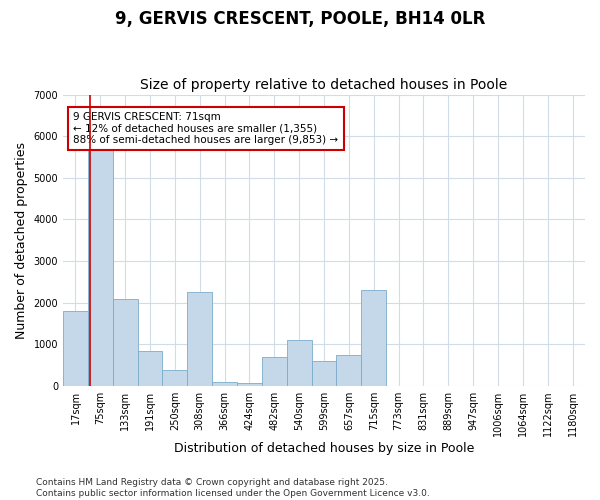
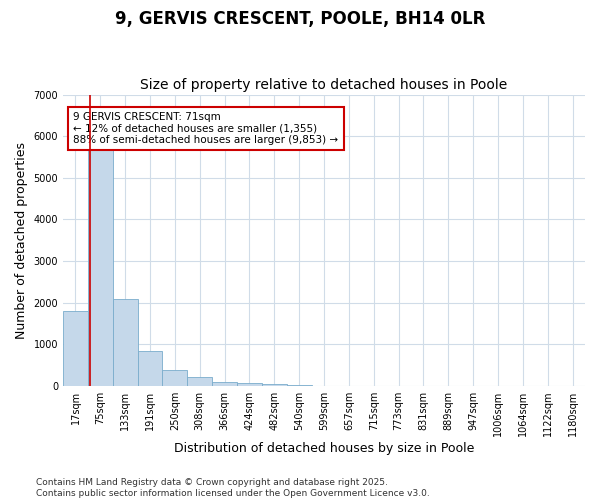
308sqm: 2250 -> 220
482sqm: 700 -> 50
540sqm: 1100 -> 20
599sqm: 600 -> 10
657sqm: 750 -> 0
715sqm: 2300 -> 0
